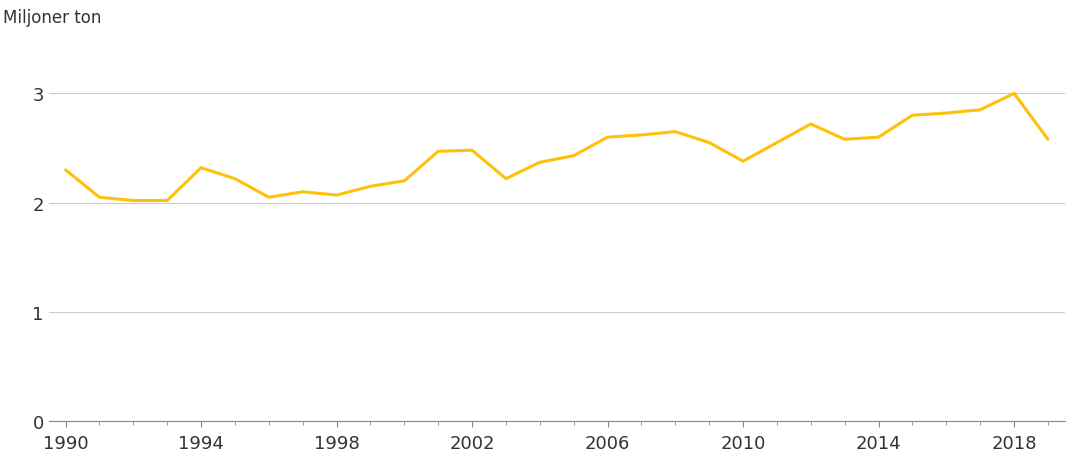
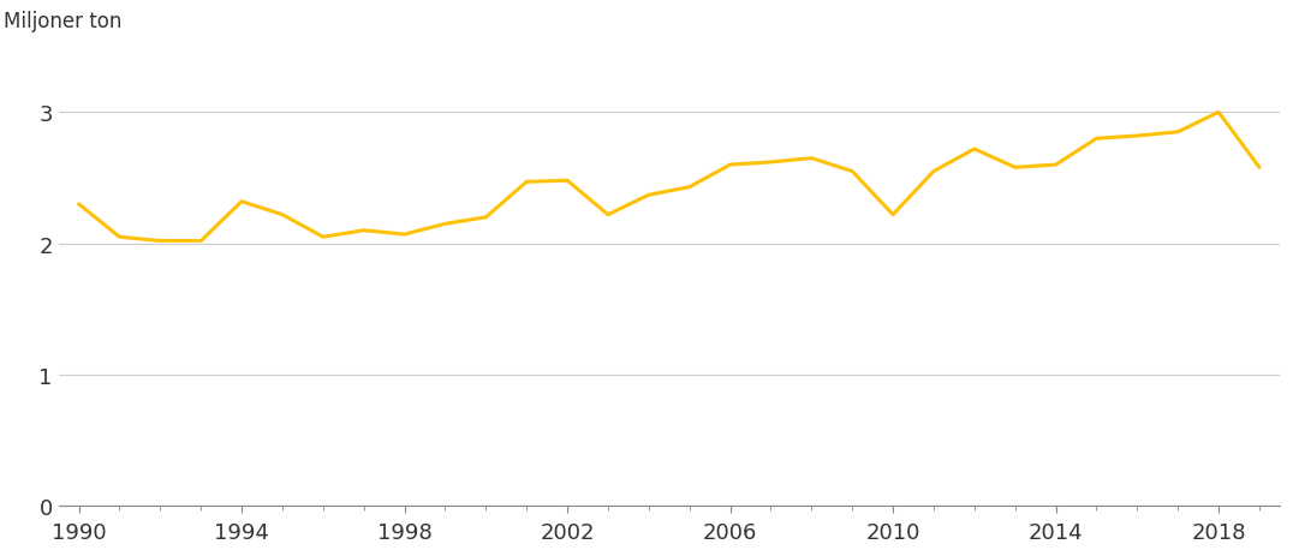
2010: 2.38 -> 2.22
